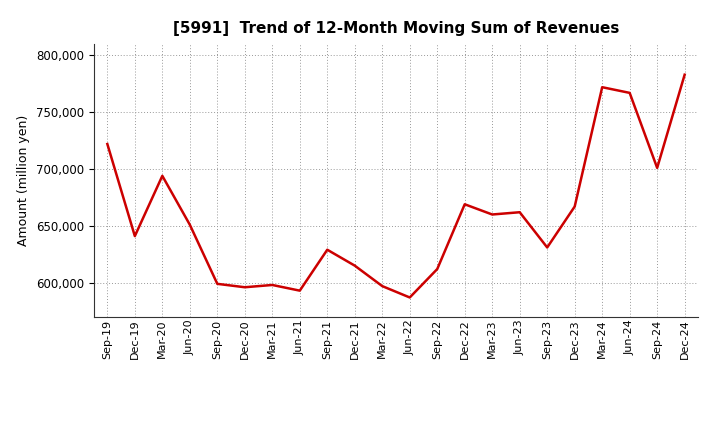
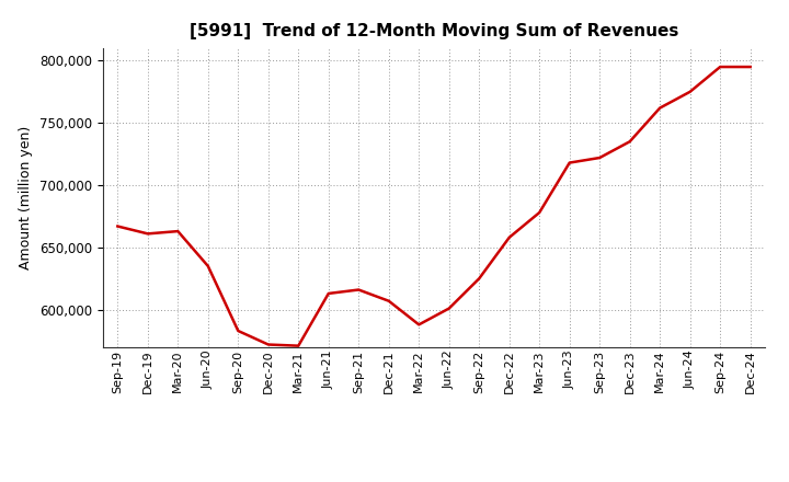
Sep-19: 722,000 -> 667,000
Dec-19: 641,000 -> 661,000
Mar-20: 694,000 -> 663,000
Jun-20: 651,000 -> 635,000
Sep-20: 599,000 -> 583,000
Dec-20: 596,000 -> 572,000
Mar-21: 598,000 -> 571,000
Jun-21: 593,000 -> 613,000
Sep-21: 629,000 -> 616,000
Dec-21: 615,000 -> 607,000
Mar-22: 597,000 -> 588,000
Jun-22: 587,000 -> 601,000
Sep-22: 612,000 -> 625,000
Dec-22: 669,000 -> 658,000
Mar-23: 660,000 -> 678,000
Jun-23: 662,000 -> 718,000
Sep-23: 631,000 -> 722,000
Dec-23: 667,000 -> 735,000
Mar-24: 772,000 -> 762,000
Jun-24: 767,000 -> 775,000
Sep-24: 701,000 -> 795,000
Dec-24: 783,000 -> 795,000
